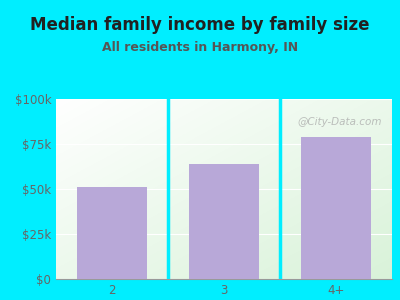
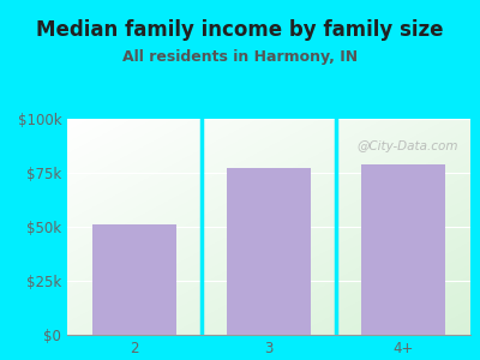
3: $64k -> $77k
